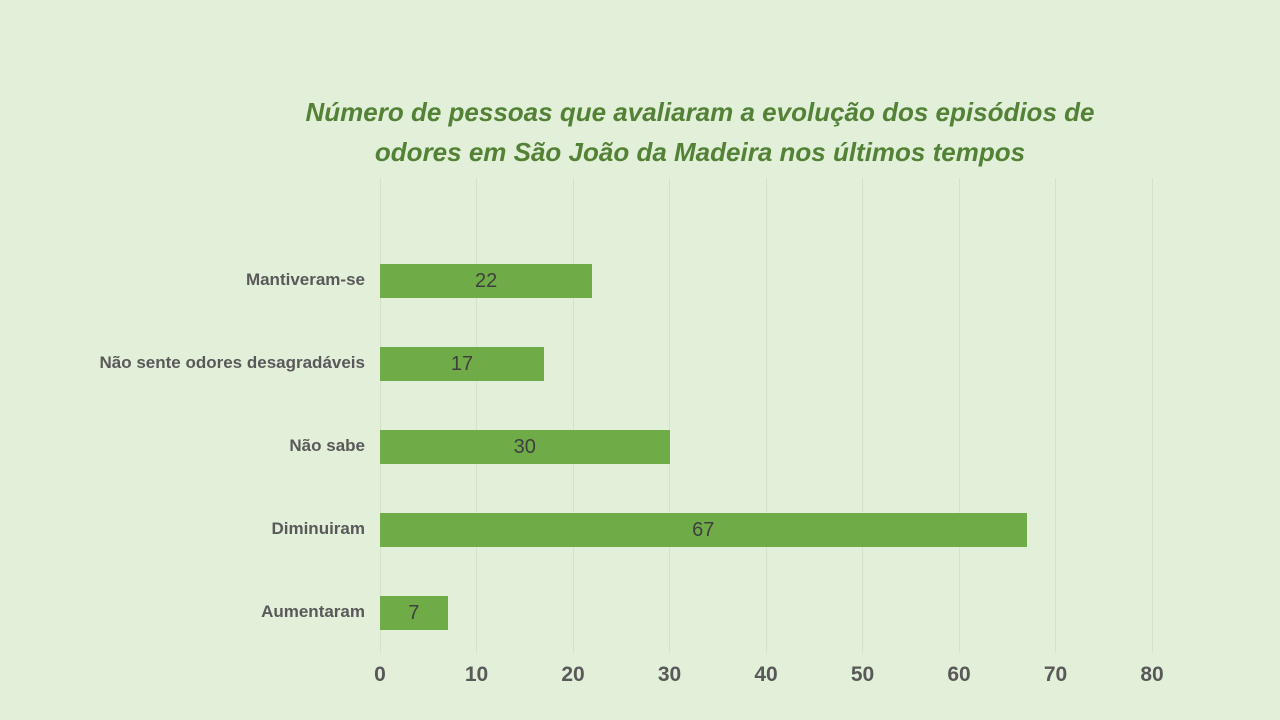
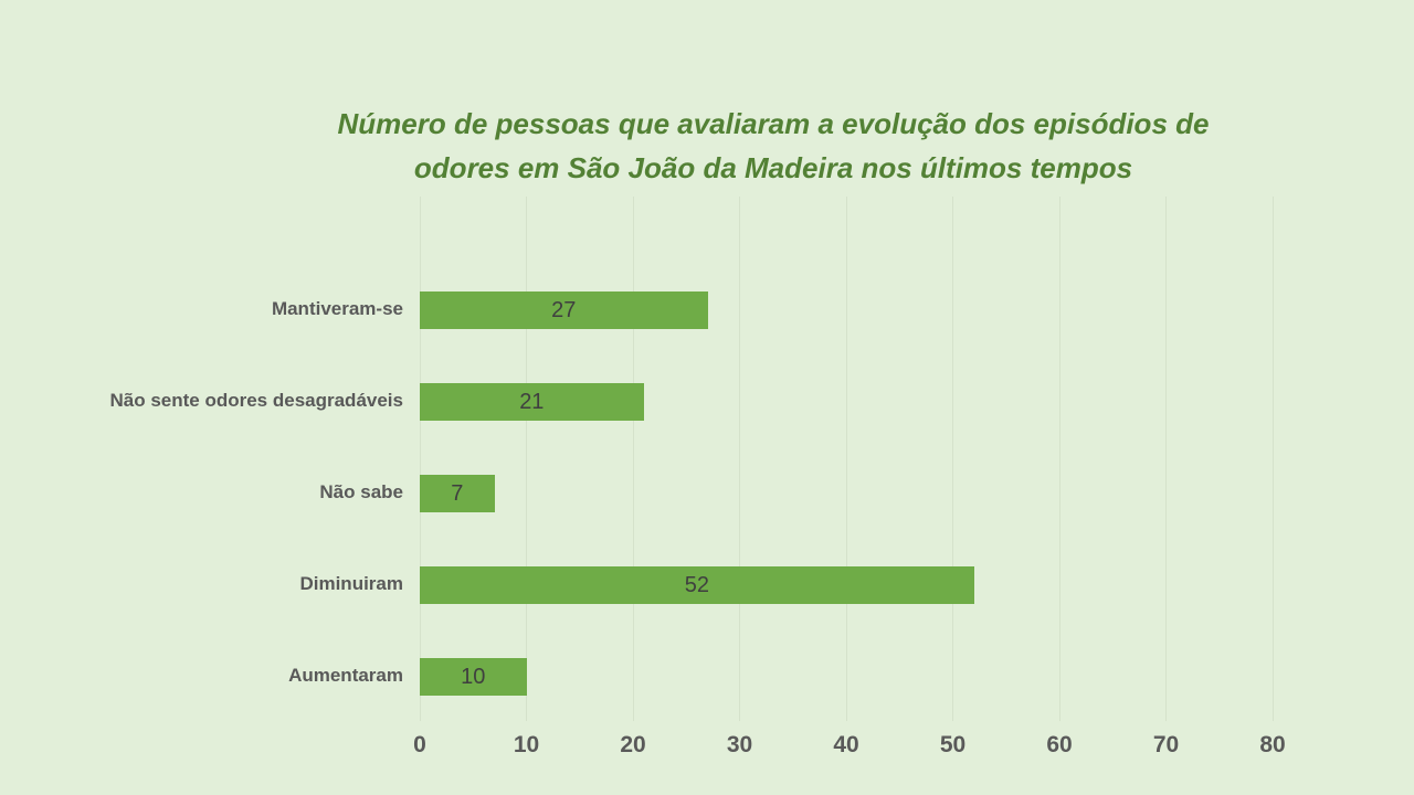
Mantiveram-se: 22 -> 27
Não sente odores desagradáveis: 17 -> 21
Não sabe: 30 -> 7
Diminuiram: 67 -> 52
Aumentaram: 7 -> 10
